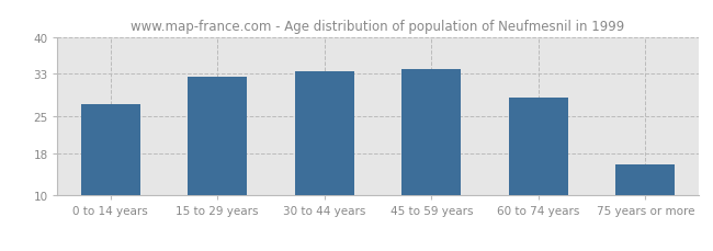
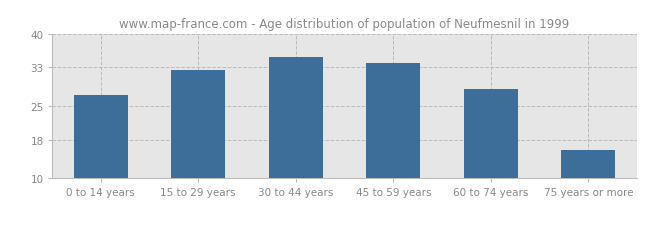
30 to 44 years: 33.5 -> 35.2
